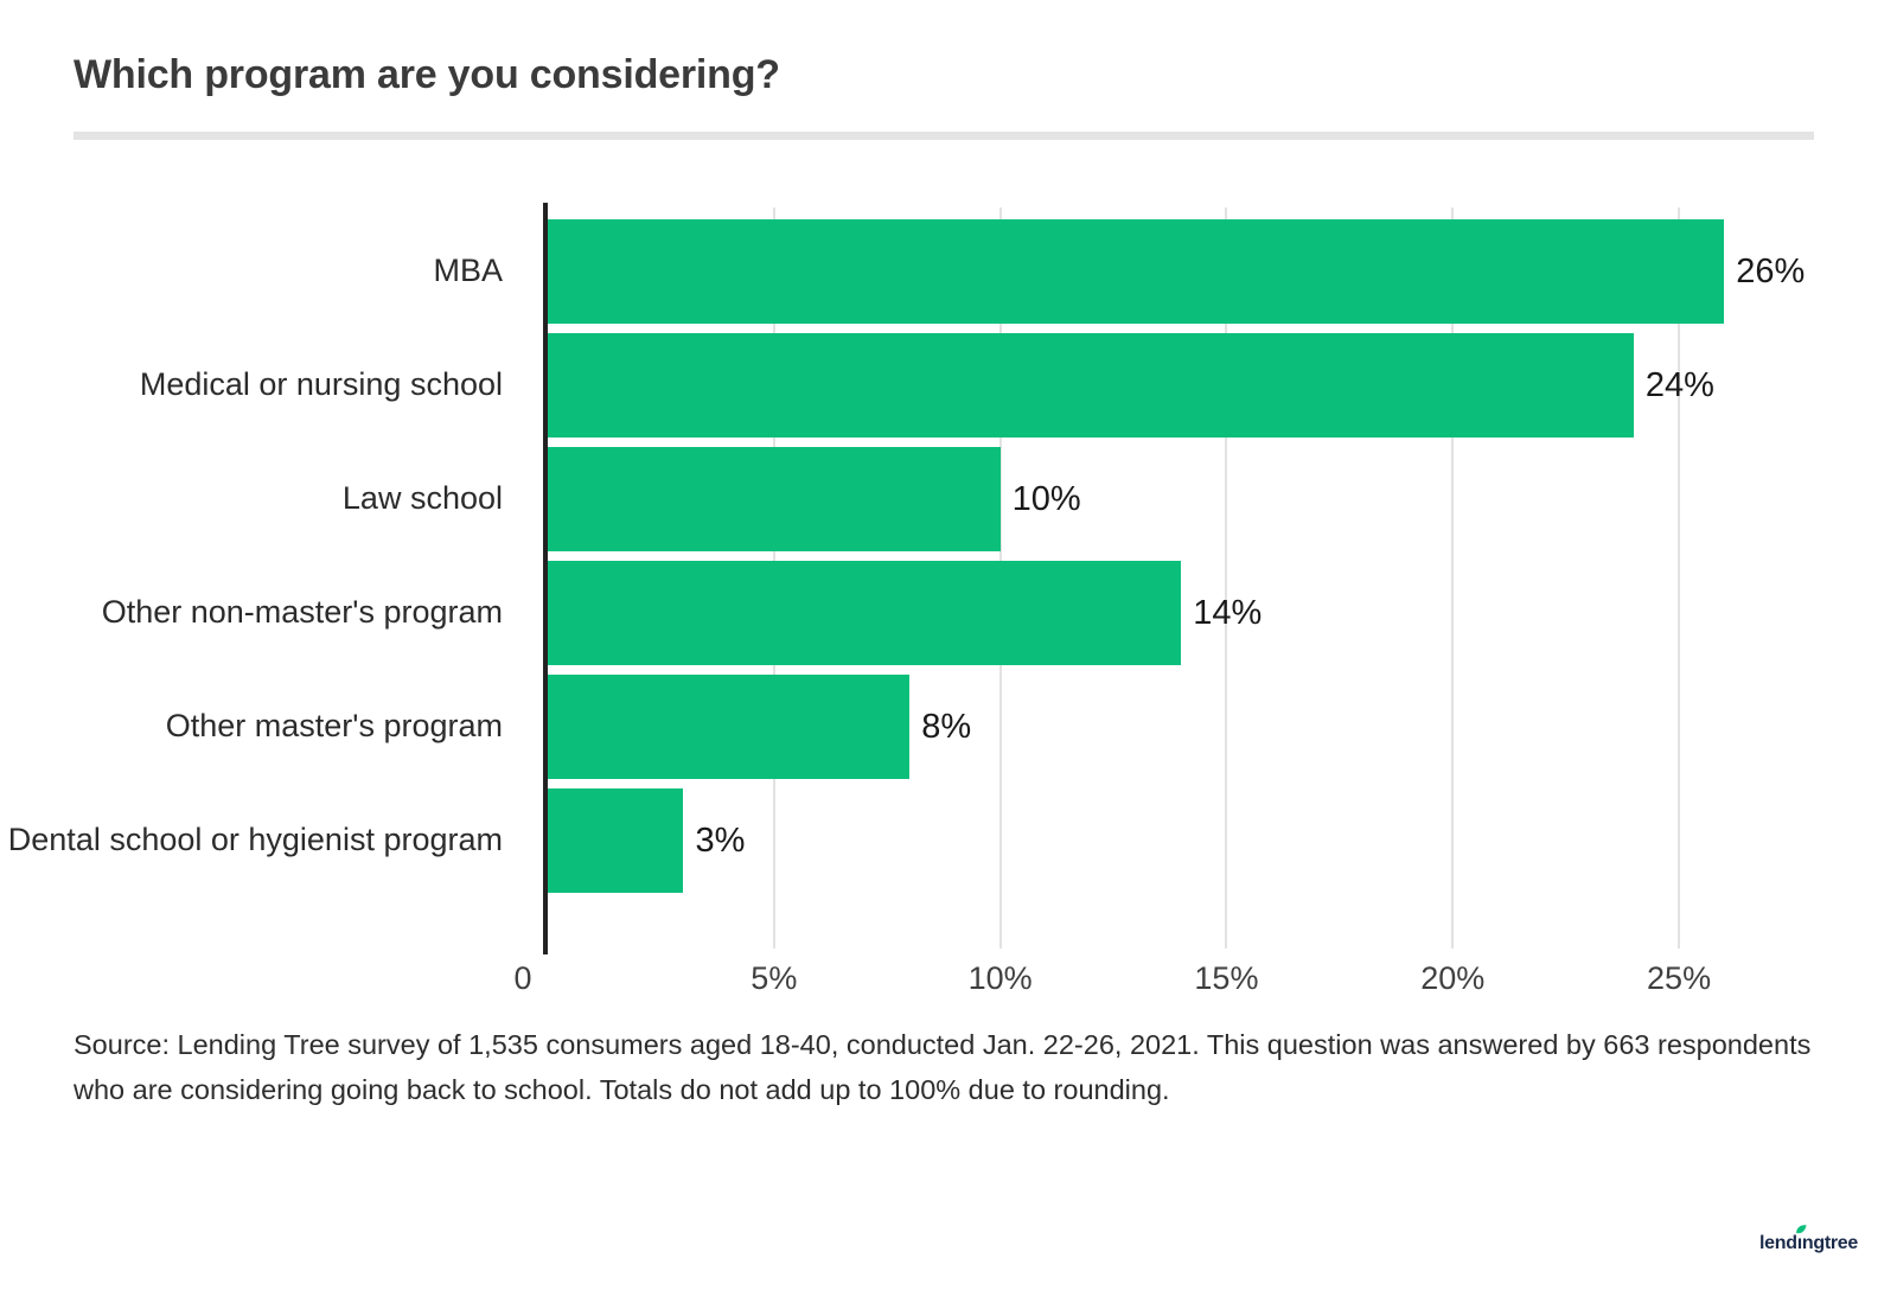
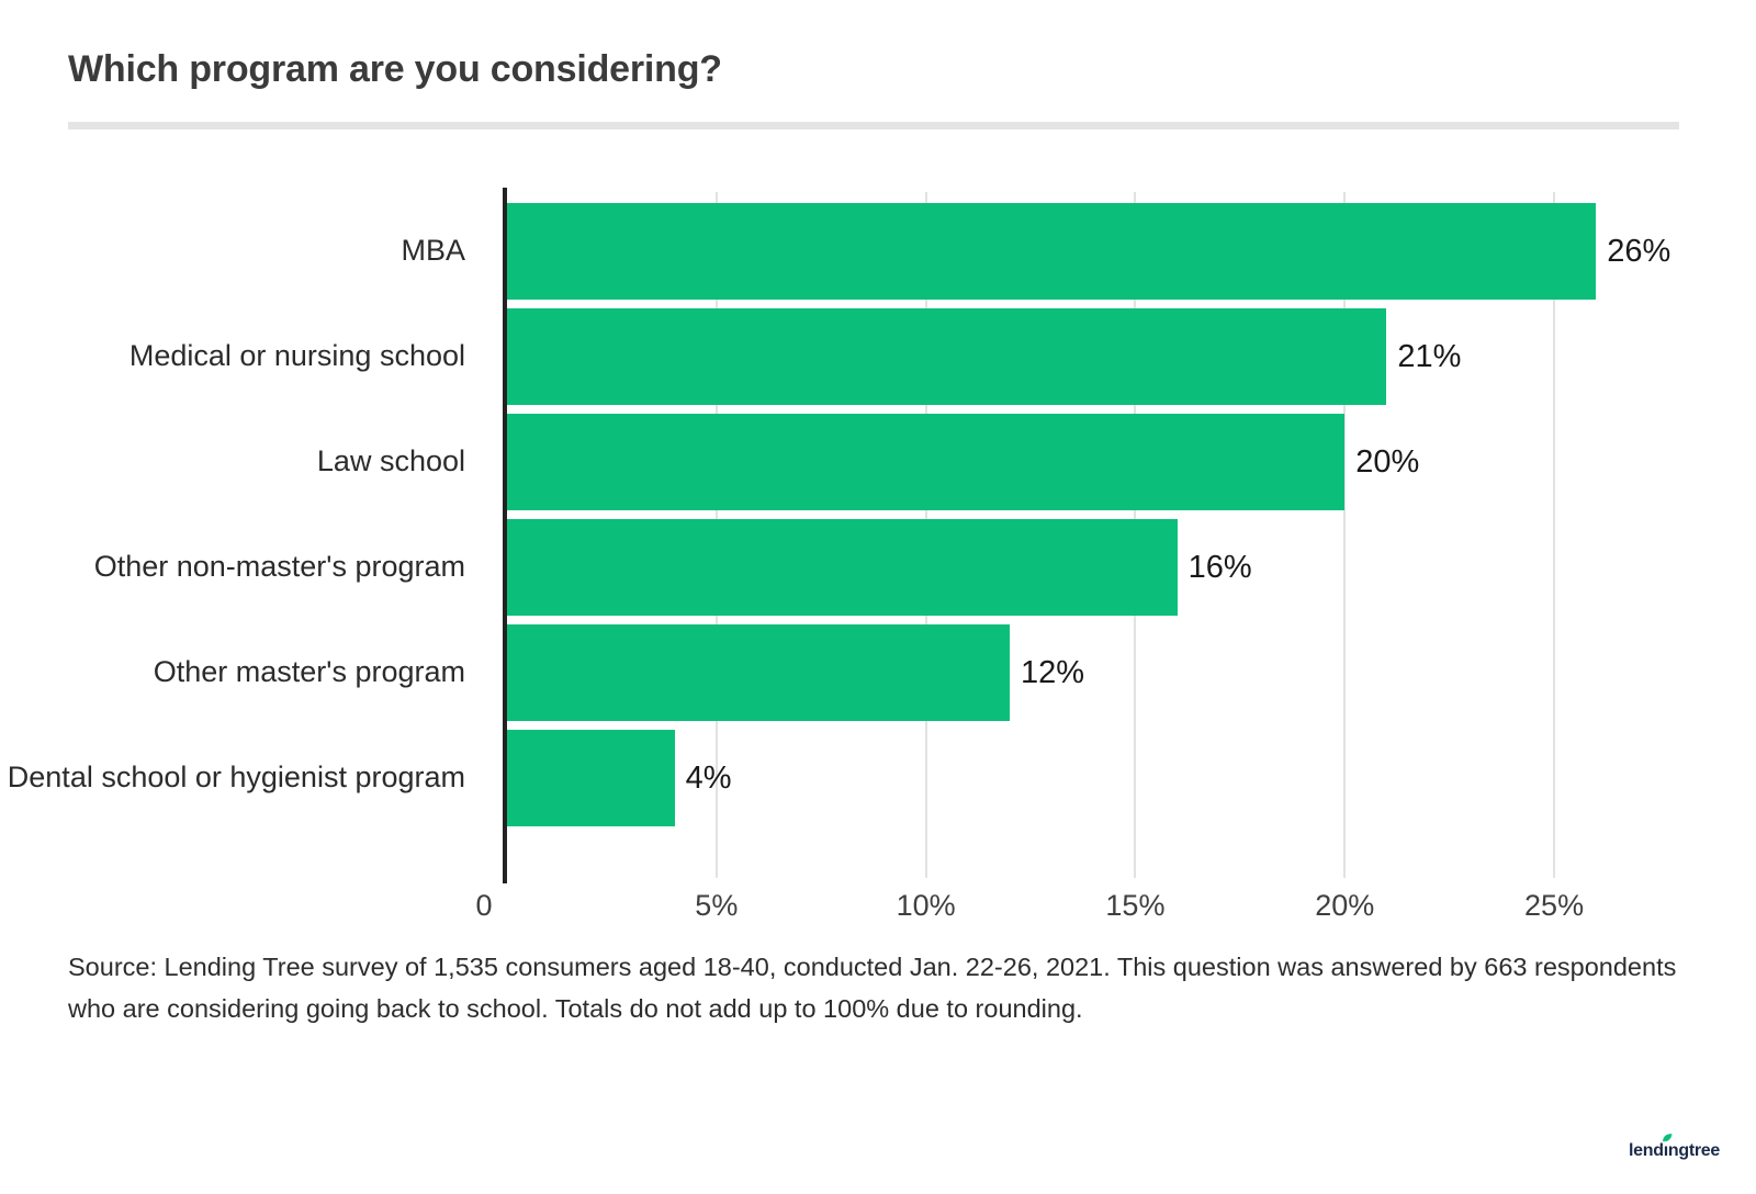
Medical or nursing school: 24% -> 21%
Law school: 10% -> 20%
Other non-master's program: 14% -> 16%
Other master's program: 8% -> 12%
Dental school or hygienist program: 3% -> 4%
